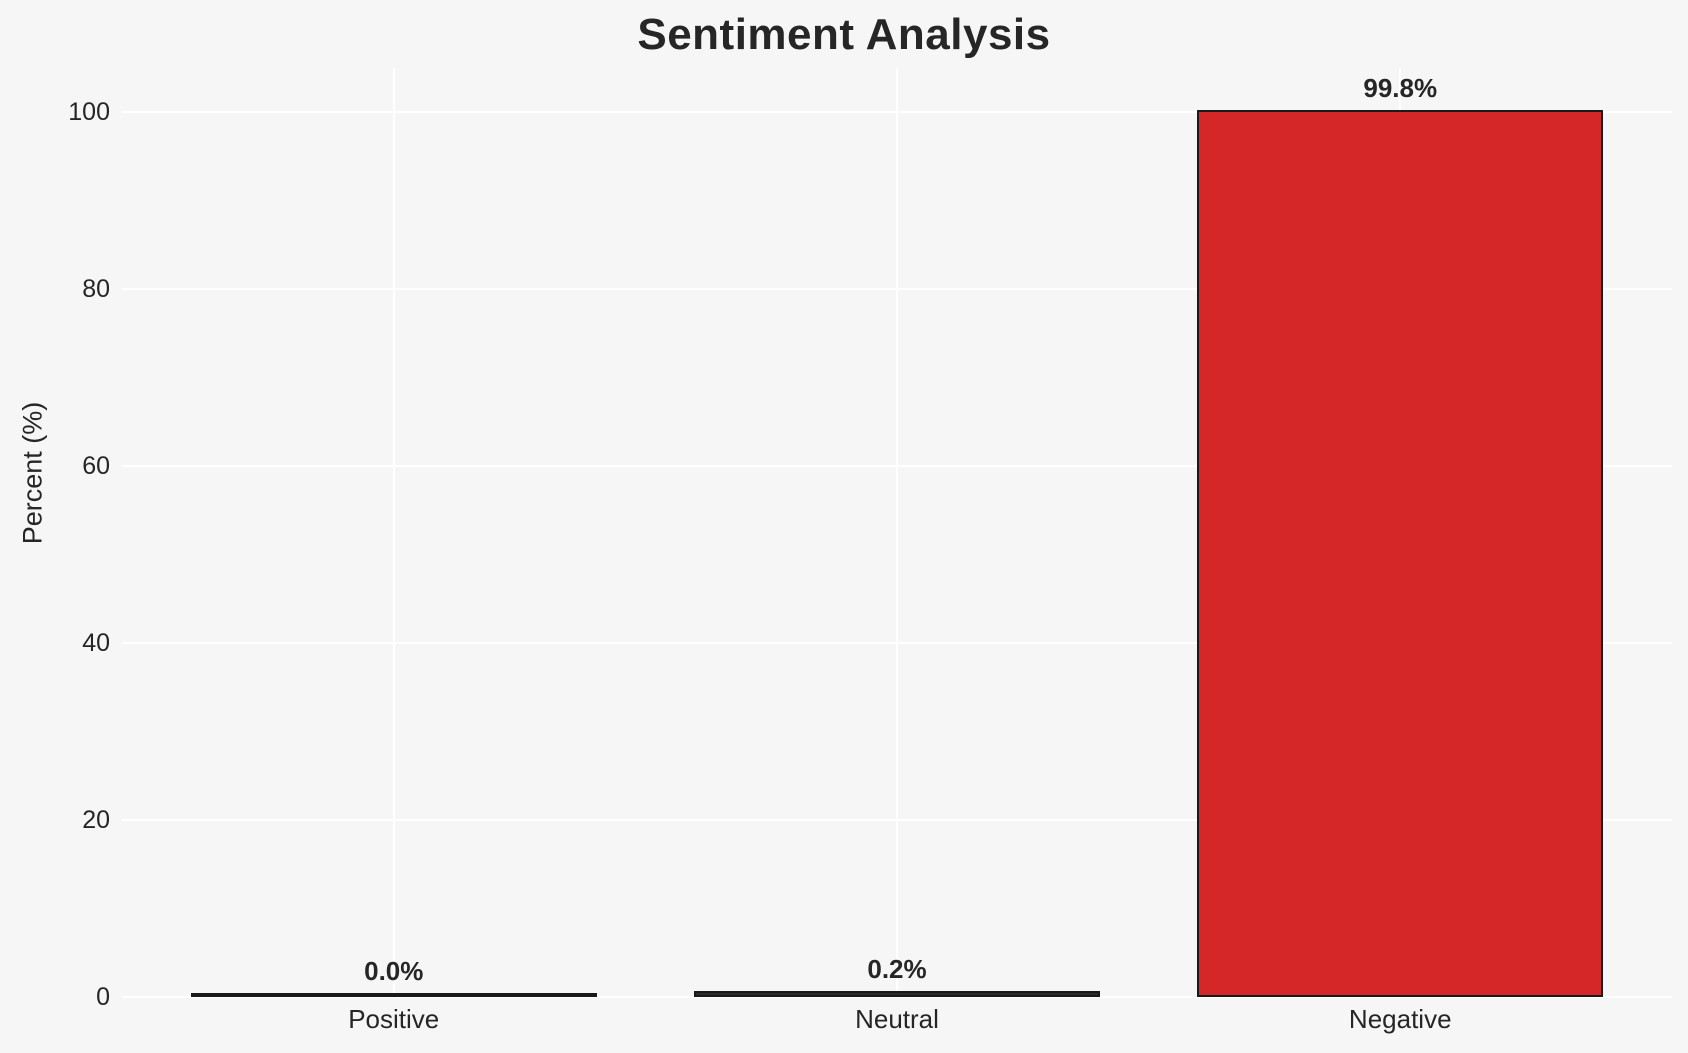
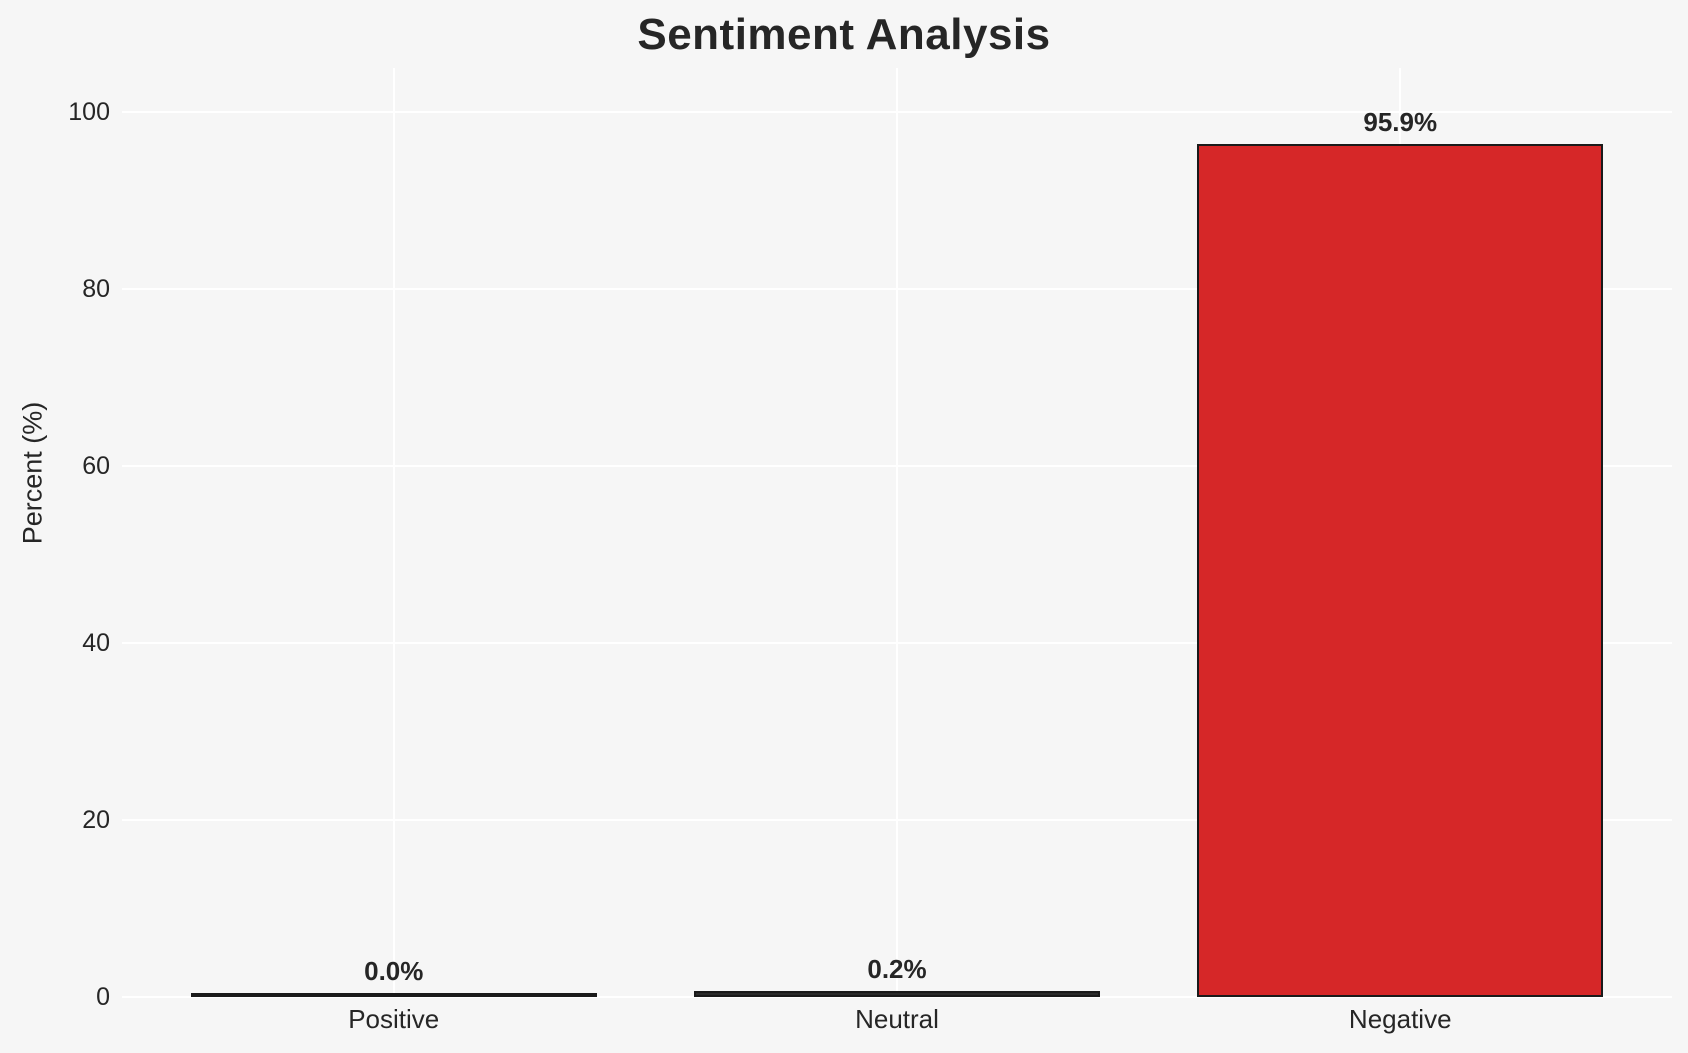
Negative: 99.8% -> 95.9%
